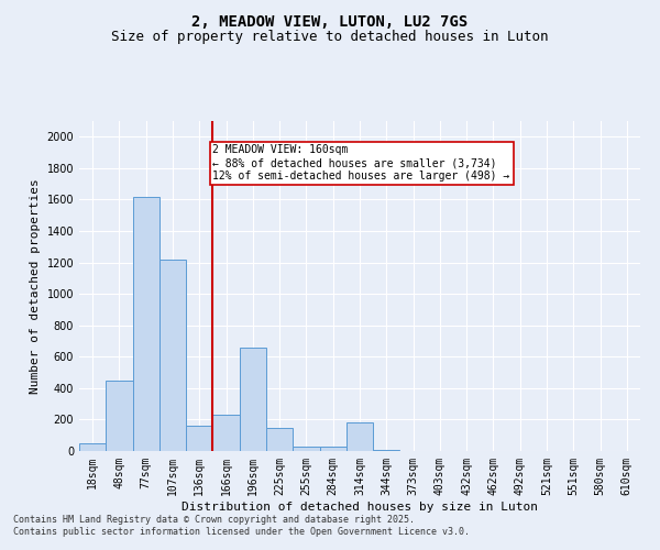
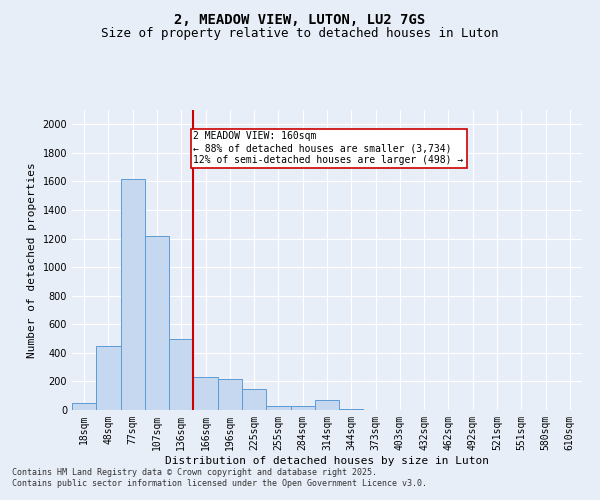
136sqm: 160 -> 500
196sqm: 660 -> 220
314sqm: 180 -> 70
